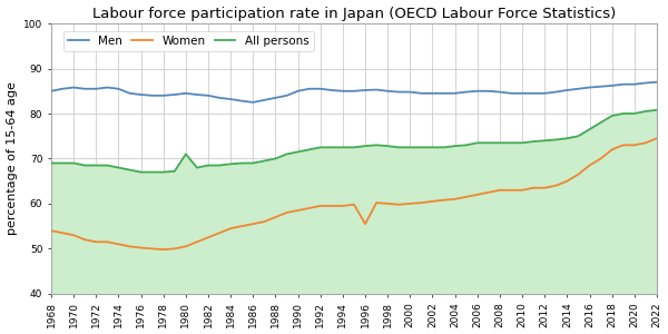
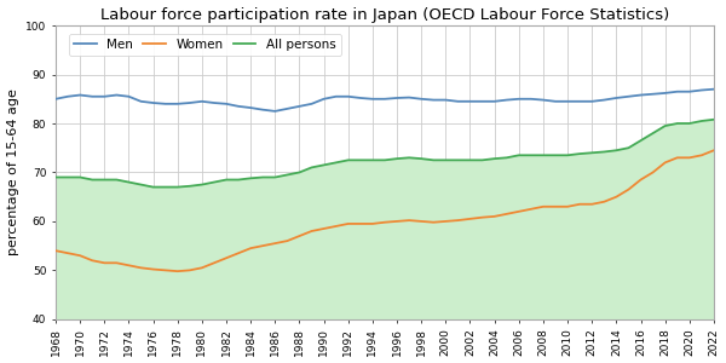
All persons/1980: 71.0 -> 67.5
Women/1996: 55.5 -> 60.0
